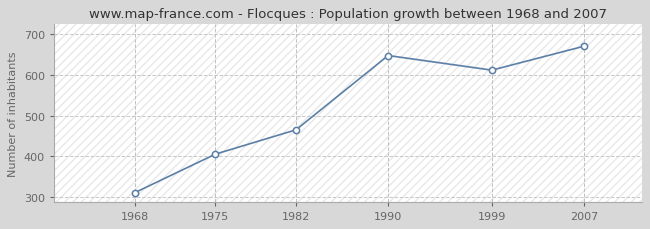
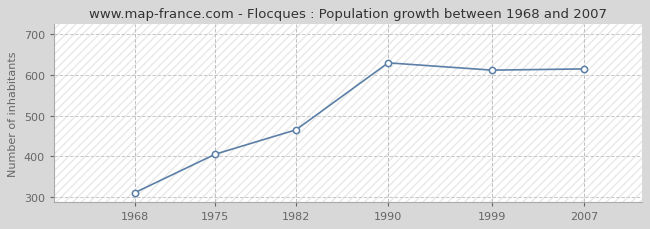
1990: 648 -> 630
2007: 671 -> 615
